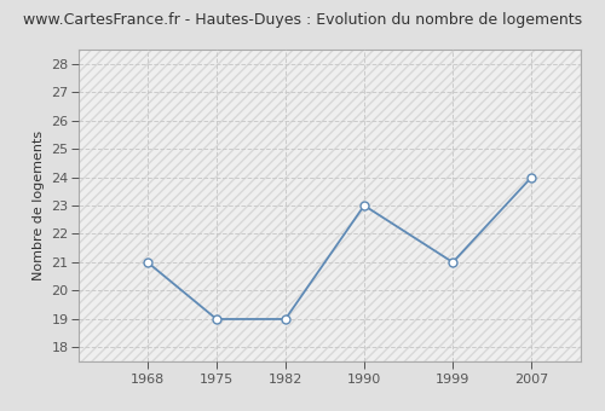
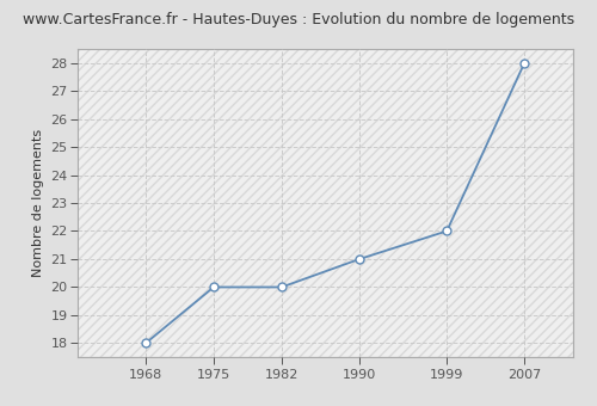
1968: 21 -> 18
1975: 19 -> 20
1982: 19 -> 20
1990: 23 -> 21
1999: 21 -> 22
2007: 24 -> 28
